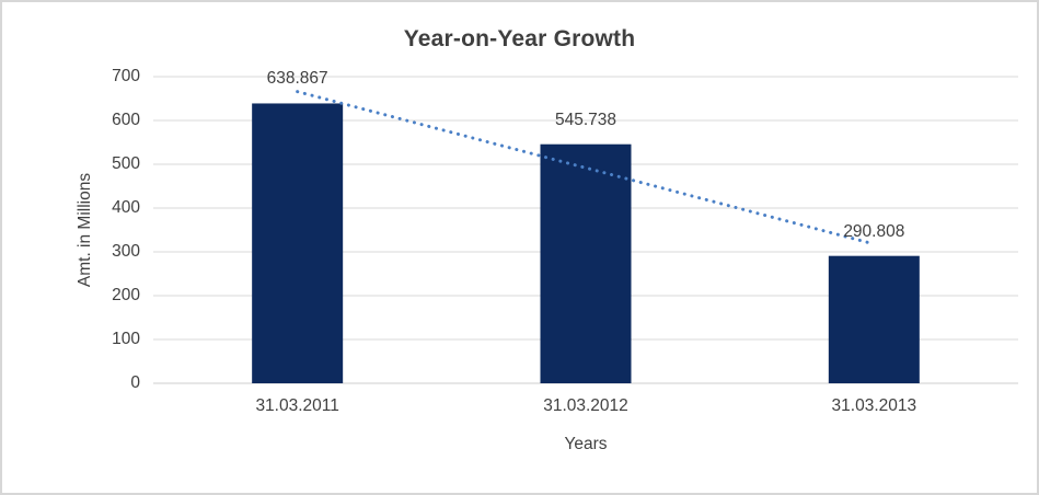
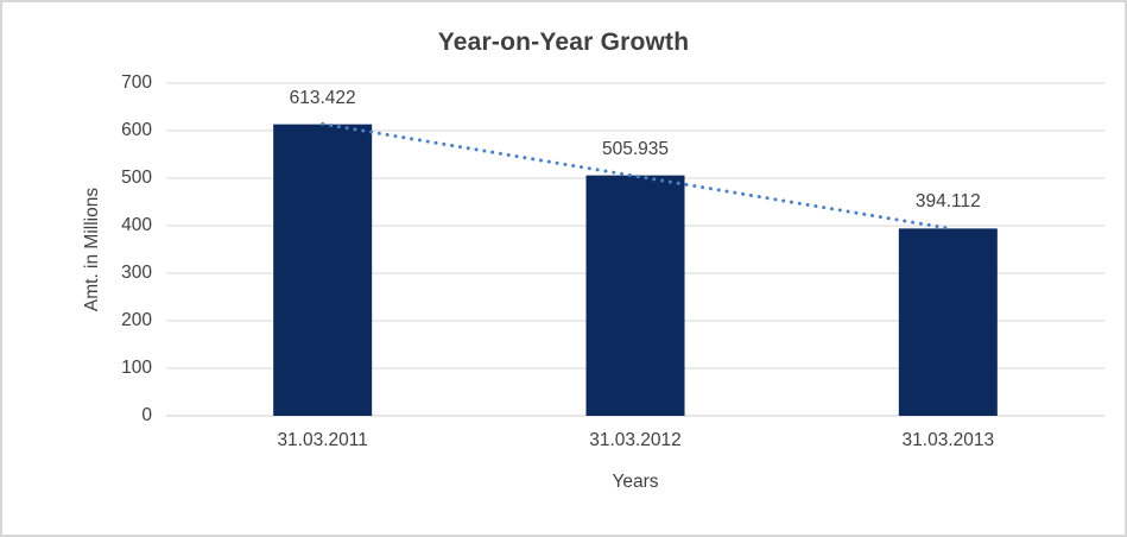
31.03.2011: 638.867 -> 613.422
31.03.2012: 545.738 -> 505.935
31.03.2013: 290.808 -> 394.112
